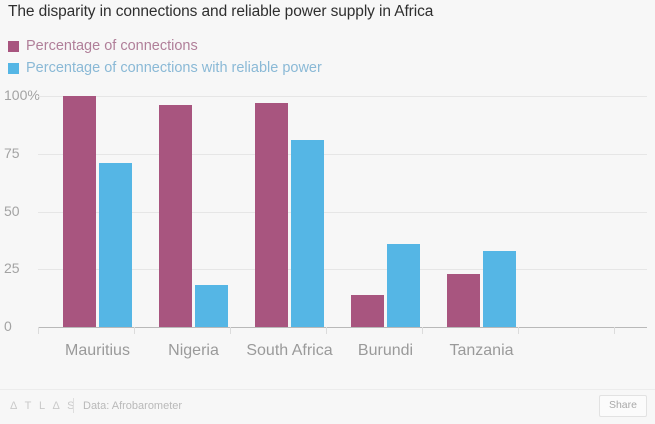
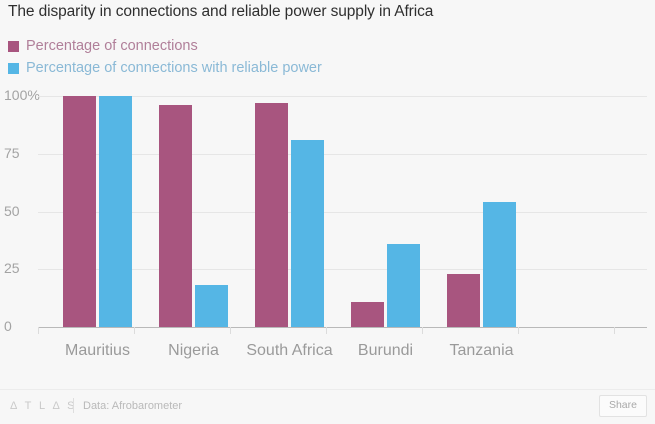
Percentage of connections with reliable power/Mauritius: 71% -> 100%
Percentage of connections/Burundi: 14% -> 11%
Percentage of connections with reliable power/Tanzania: 33% -> 54%
